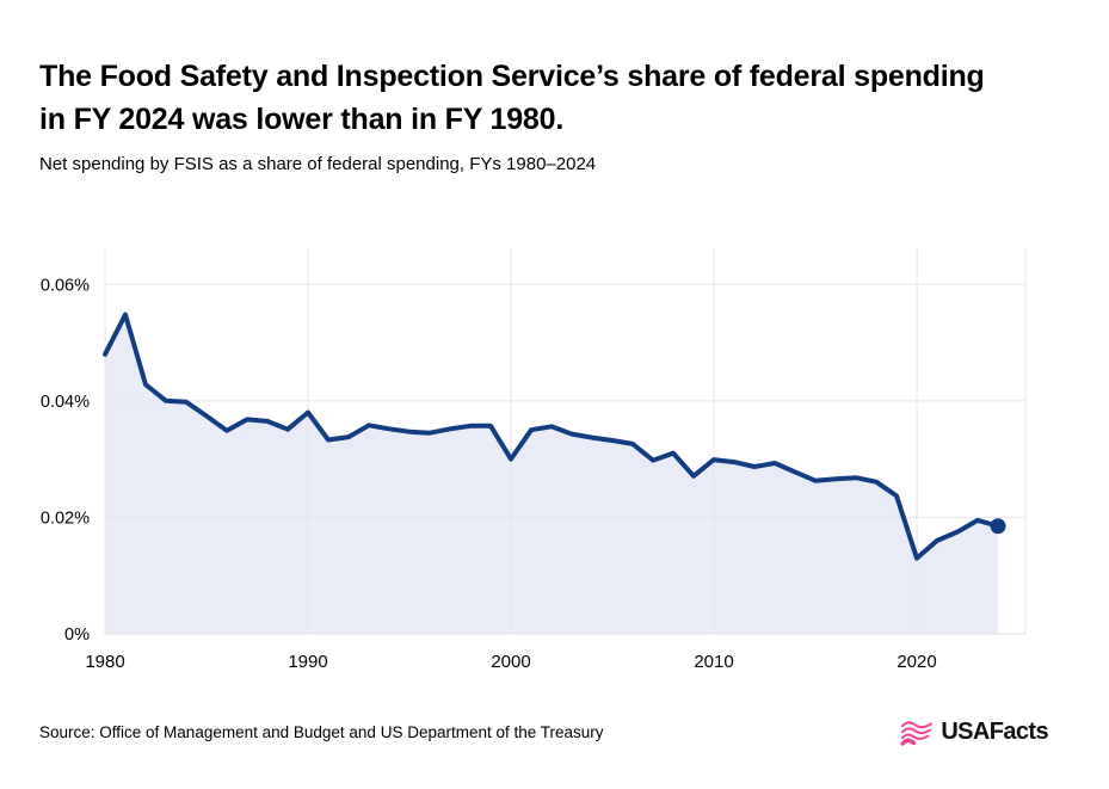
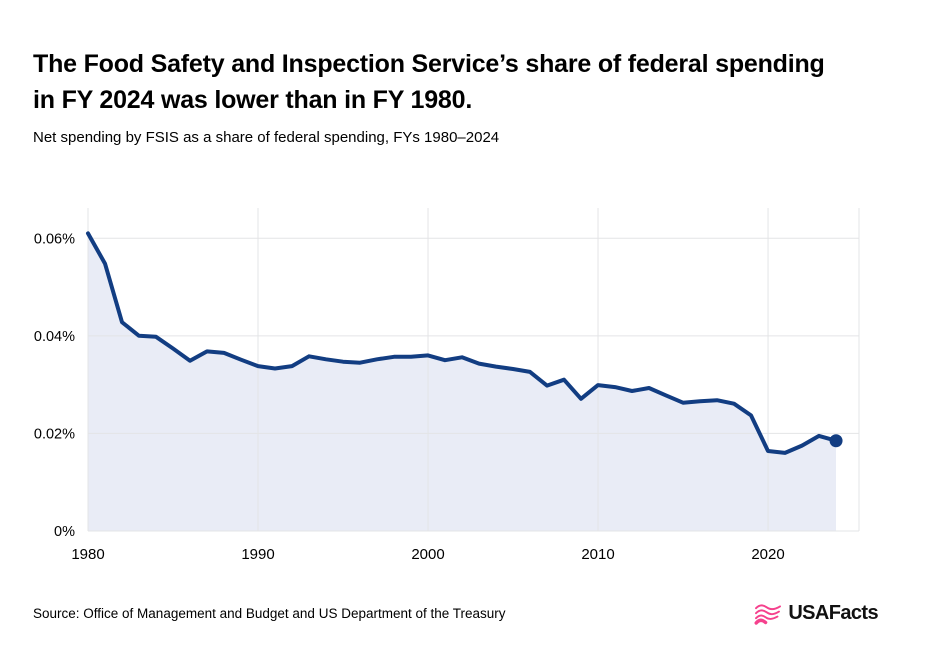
1980: 0.048% -> 0.061%
1990: 0.038% -> 0.034%
2000: 0.030% -> 0.036%
2020: 0.013% -> 0.016%
